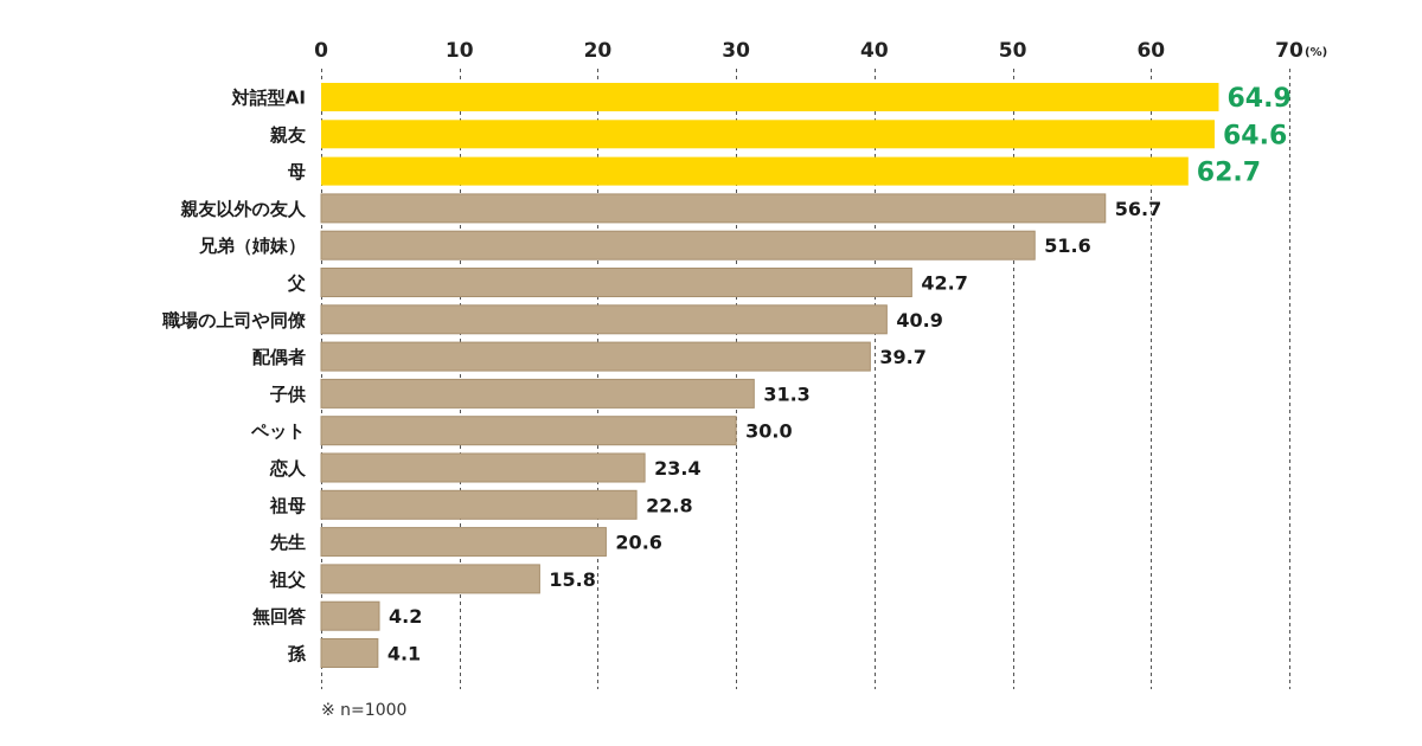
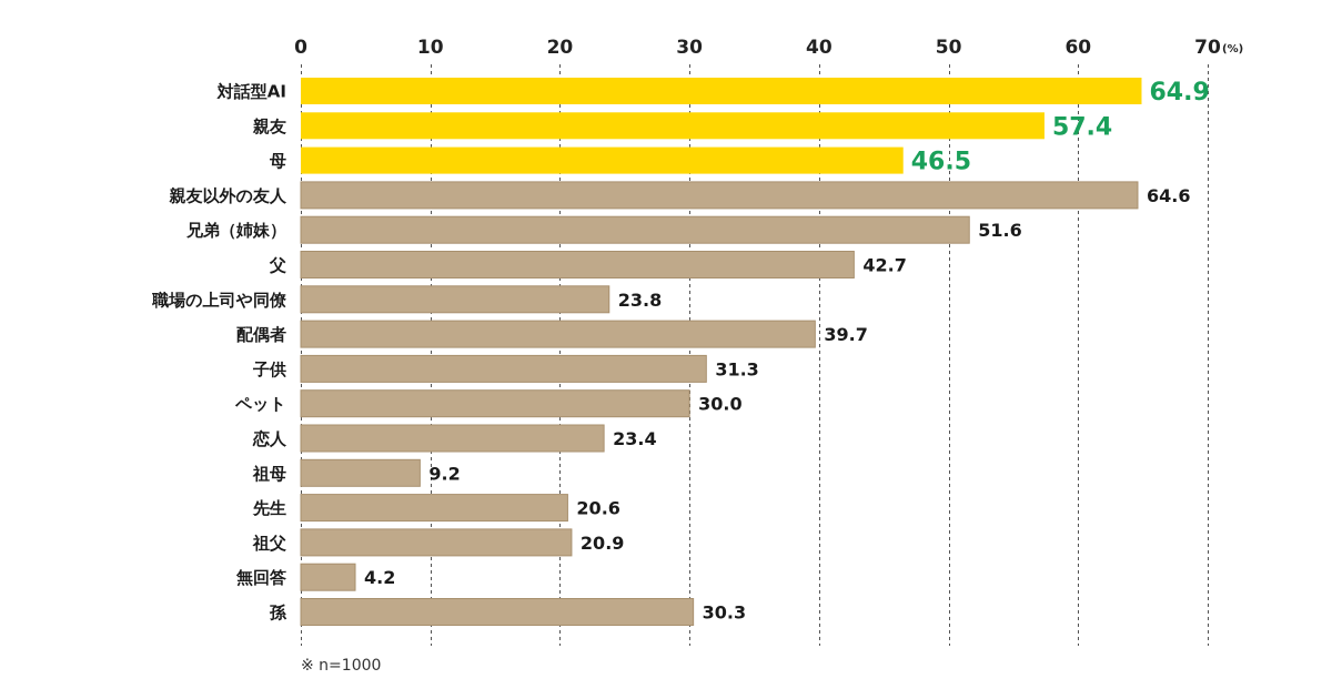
親友: 64.6 -> 57.4
母: 62.7 -> 46.5
親友以外の友人: 56.7 -> 64.6
職場の上司や同僚: 40.9 -> 23.8
祖母: 22.8 -> 9.2
祖父: 15.8 -> 20.9
孫: 4.1 -> 30.3
